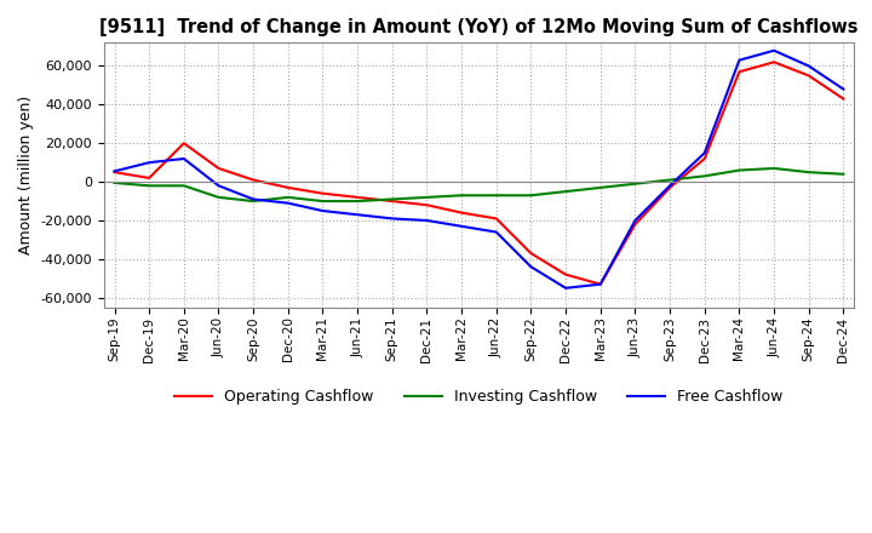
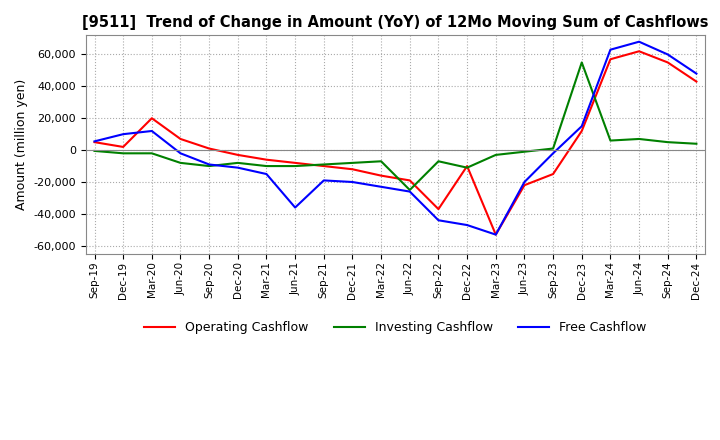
Free Cashflow/Jun-21: -17,000 -> -36,000
Investing Cashflow/Jun-22: -7,000 -> -25,000
Operating Cashflow/Dec-22: -48,000 -> -10,000
Investing Cashflow/Dec-22: -5,000 -> -11,000
Free Cashflow/Dec-22: -55,000 -> -47,000
Operating Cashflow/Sep-23: -3,000 -> -15,000
Investing Cashflow/Dec-23: 3,000 -> 55,000
